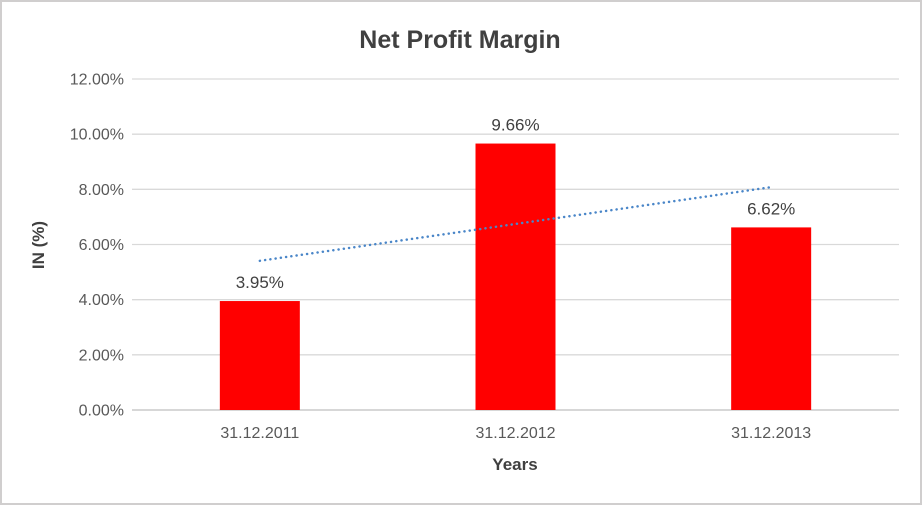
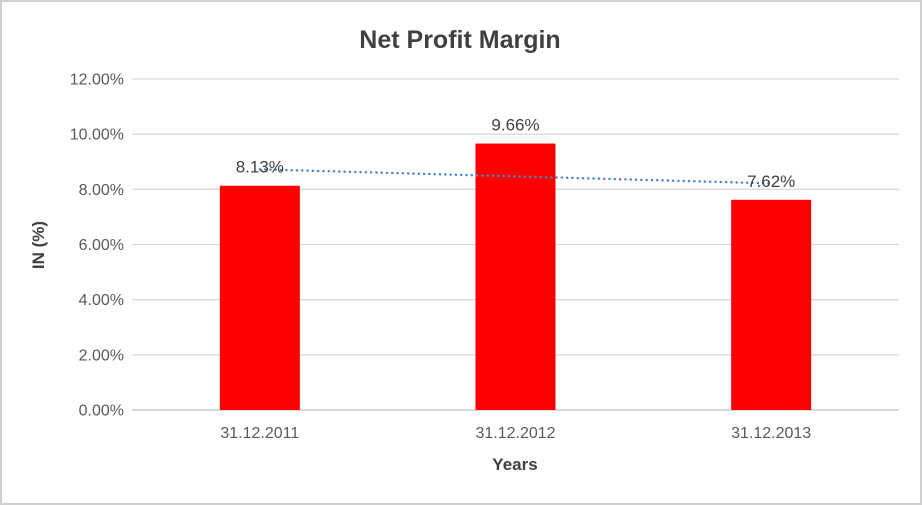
31.12.2011: 3.95% -> 8.13%
31.12.2013: 6.62% -> 7.62%
